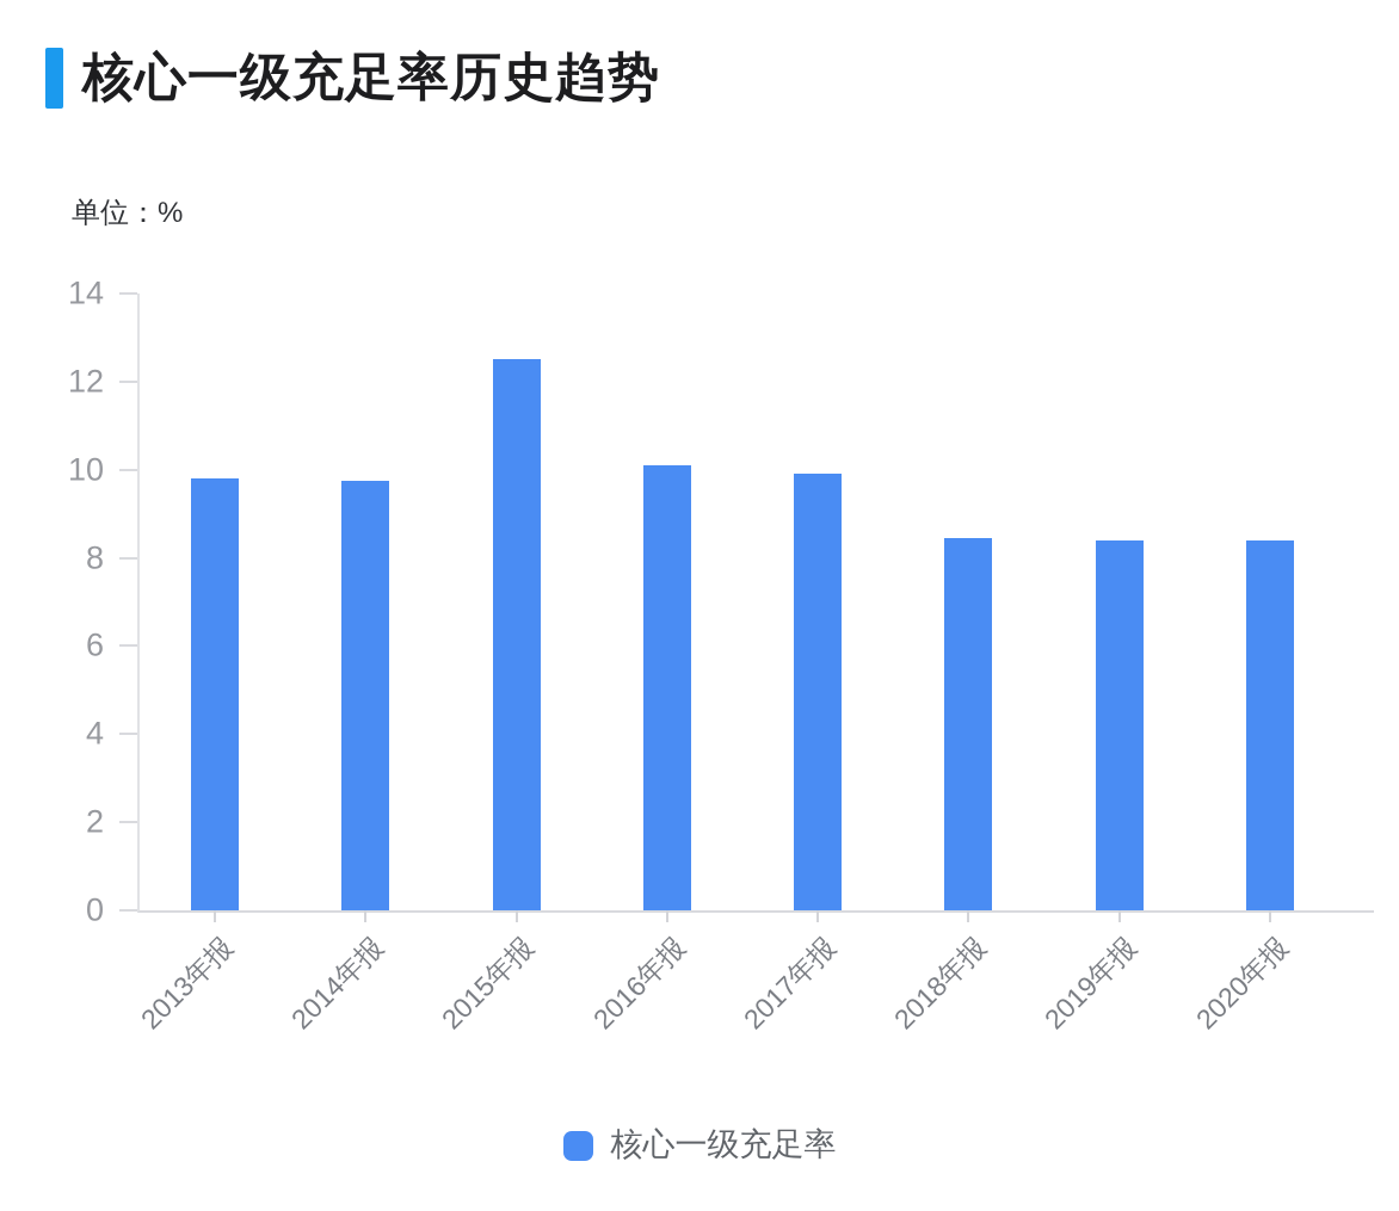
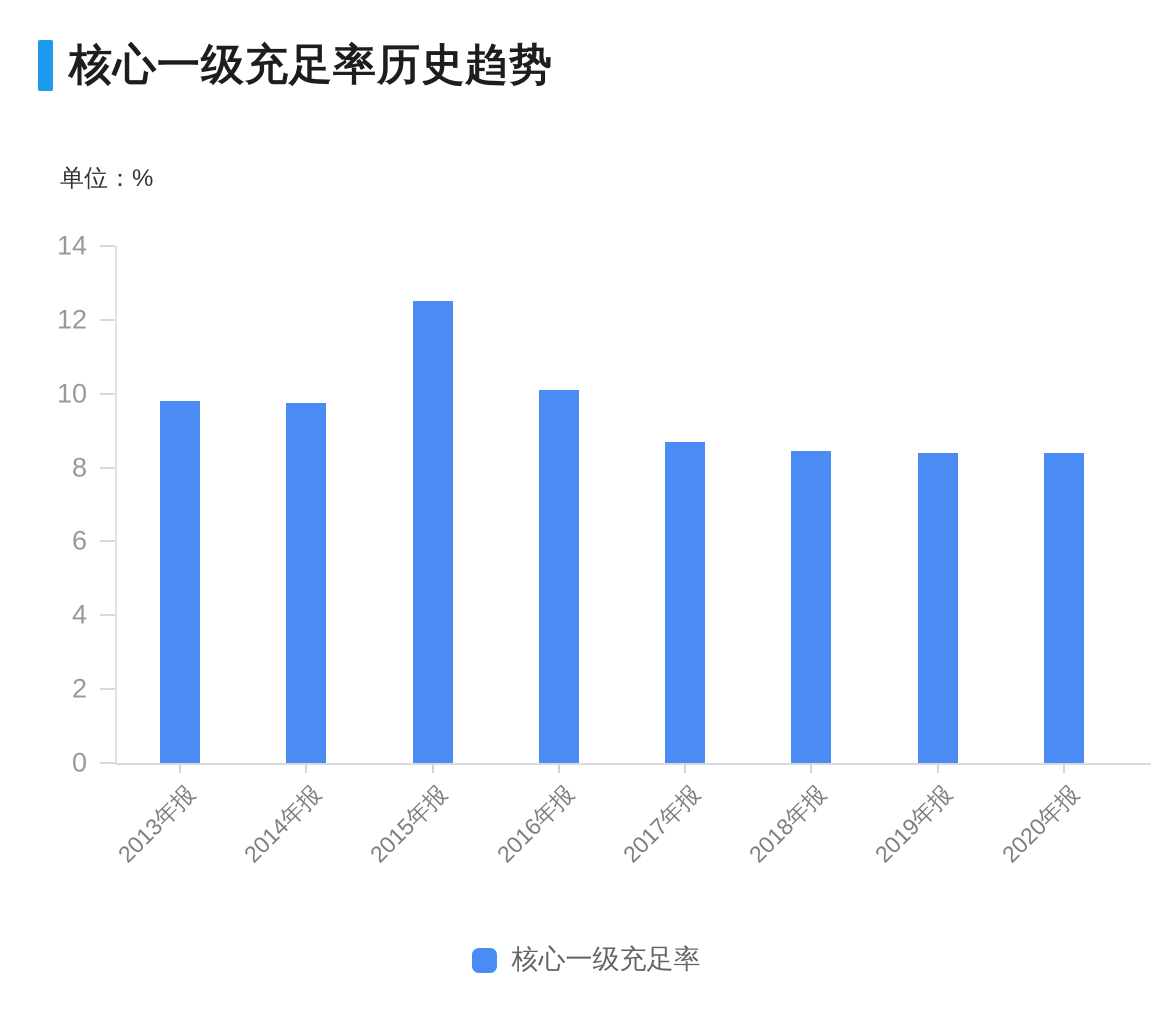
2017年报: 9.9 -> 8.7
